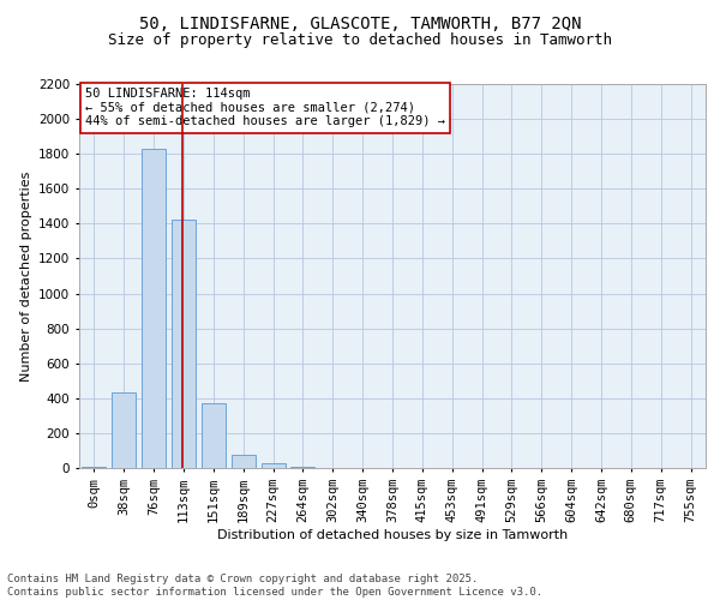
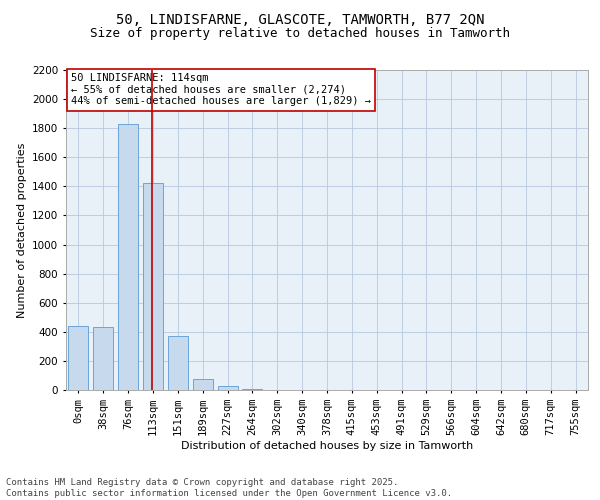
0sqm: 10 -> 440
